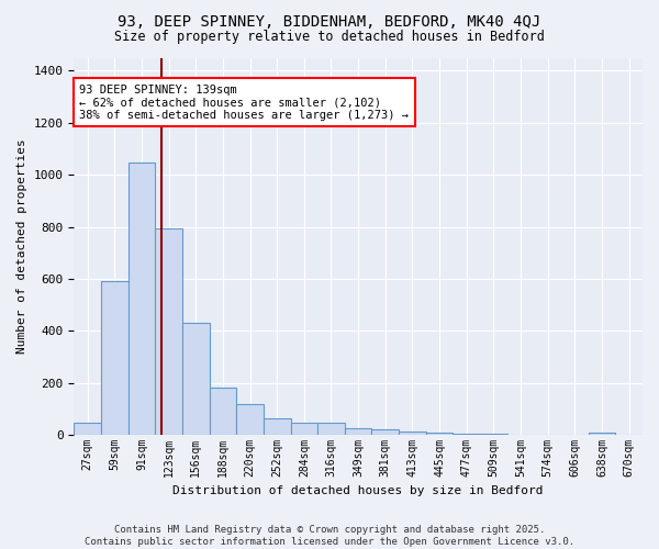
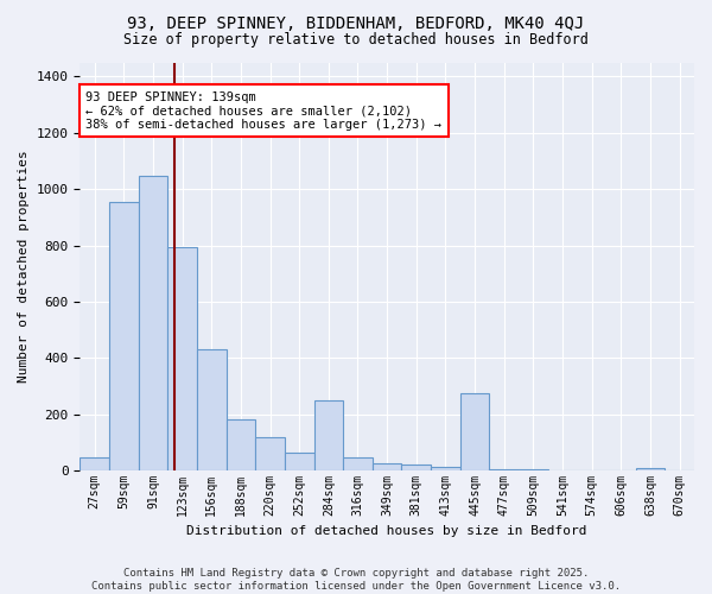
59sqm: 590 -> 955
284sqm: 45 -> 250
445sqm: 10 -> 275
